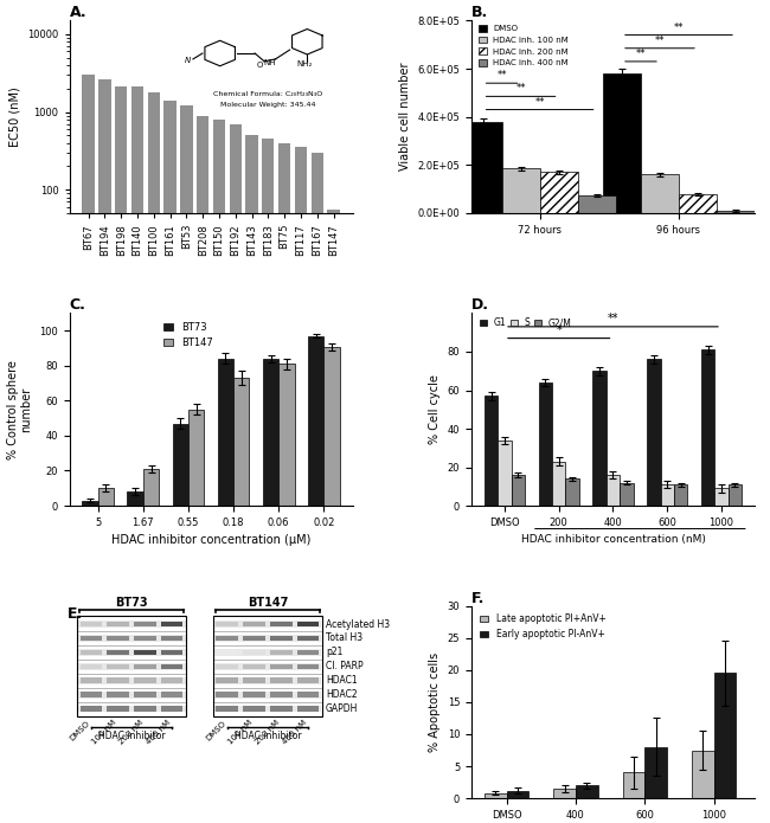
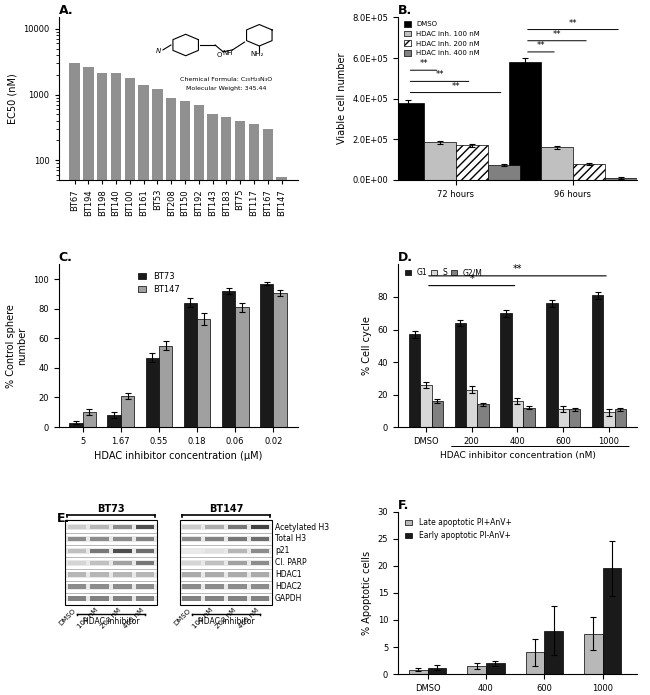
C./BT73/0.06: 84 -> 92
D./S/DMSO: 34 -> 26
